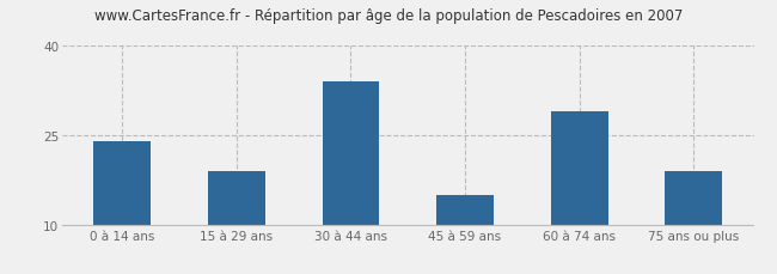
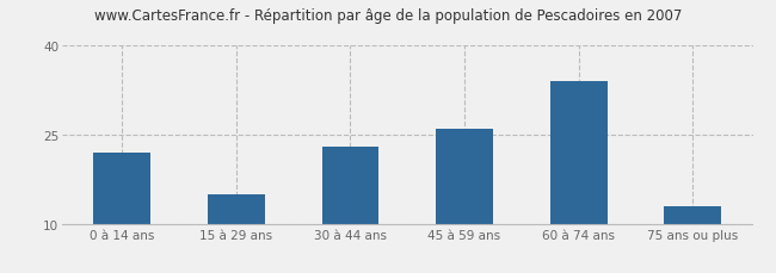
0 à 14 ans: 24 -> 22
15 à 29 ans: 19 -> 15
30 à 44 ans: 34 -> 23
45 à 59 ans: 15 -> 26
60 à 74 ans: 29 -> 34
75 ans ou plus: 19 -> 13
